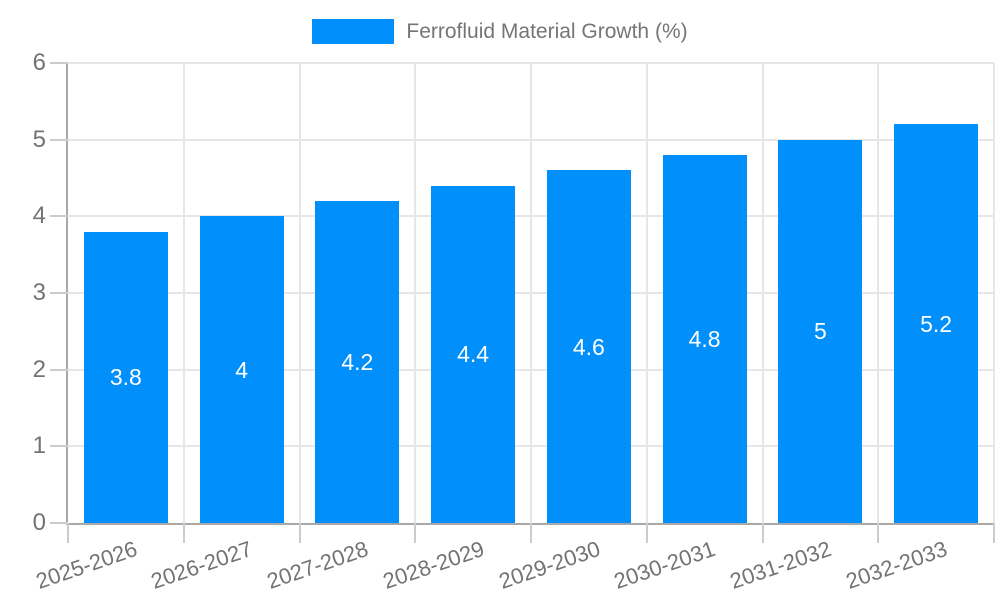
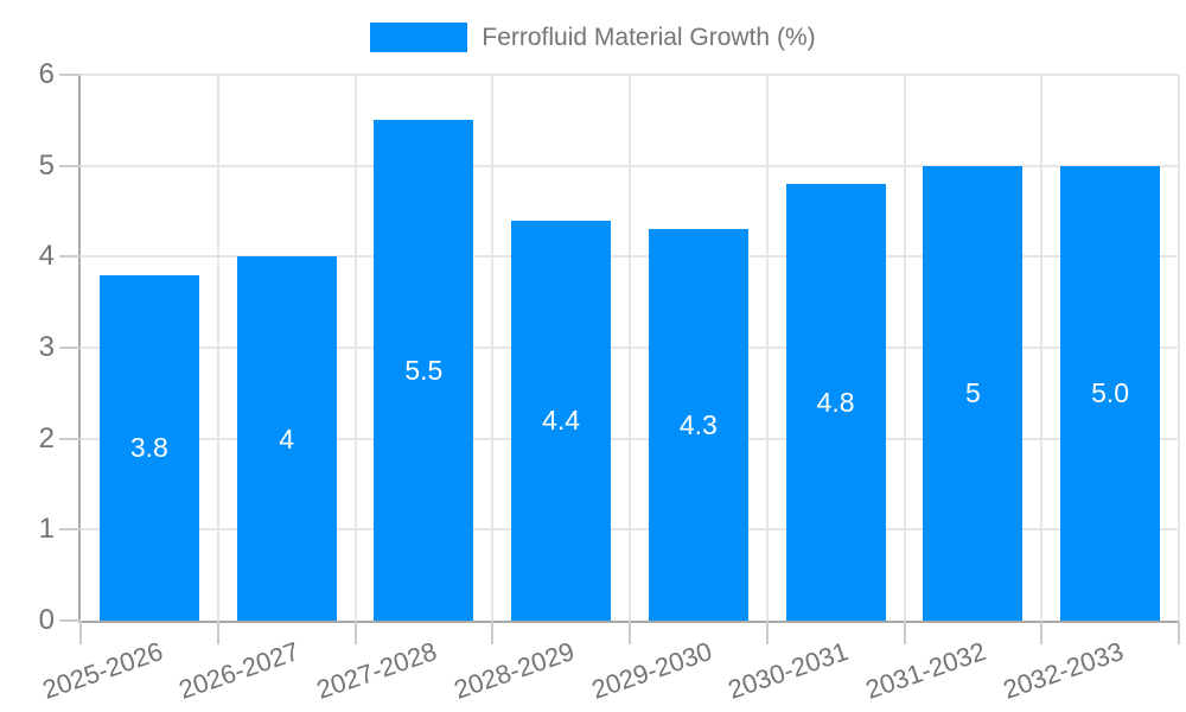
2027-2028: 4.2 -> 5.5
2029-2030: 4.6 -> 4.3
2032-2033: 5.2 -> 5.0
